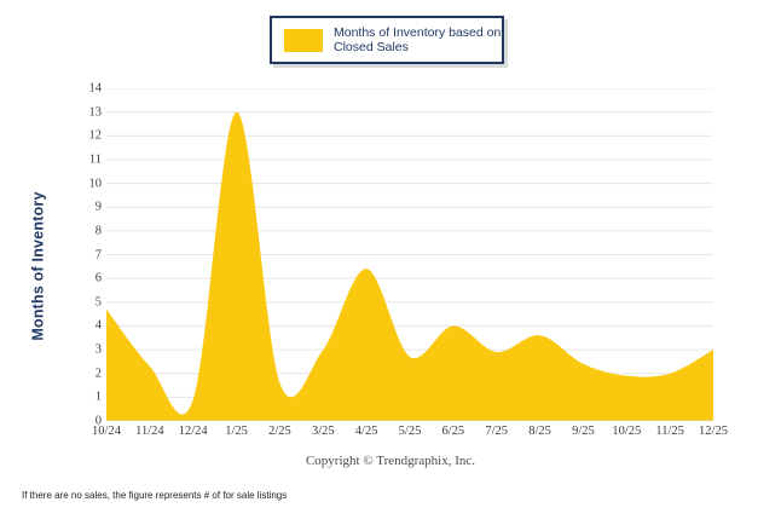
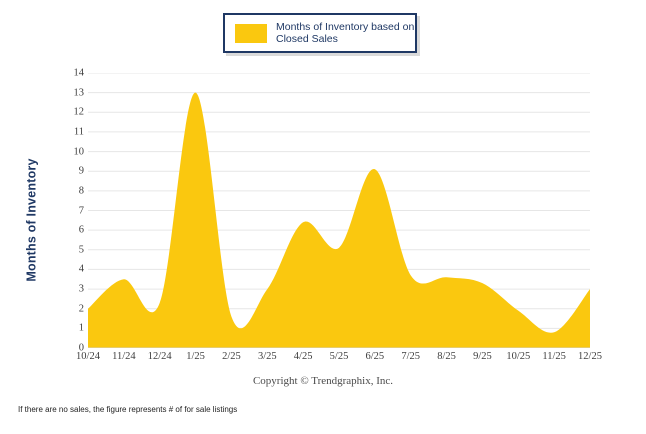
10/24: 4.7 -> 2.0
11/24: 2.3 -> 3.5
12/24: 0.9 -> 2.3
5/25: 2.7 -> 5.1
6/25: 4.0 -> 9.1
7/25: 2.9 -> 3.7
9/25: 2.4 -> 3.3
11/25: 2.0 -> 0.8
